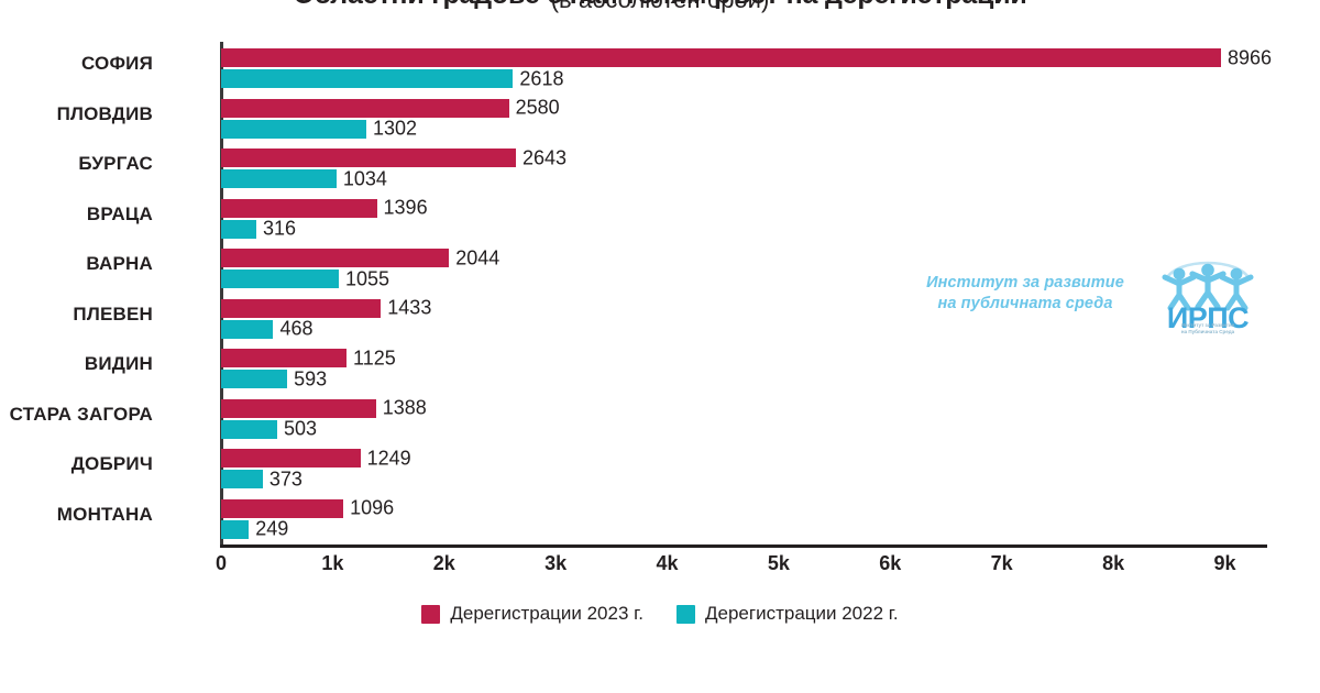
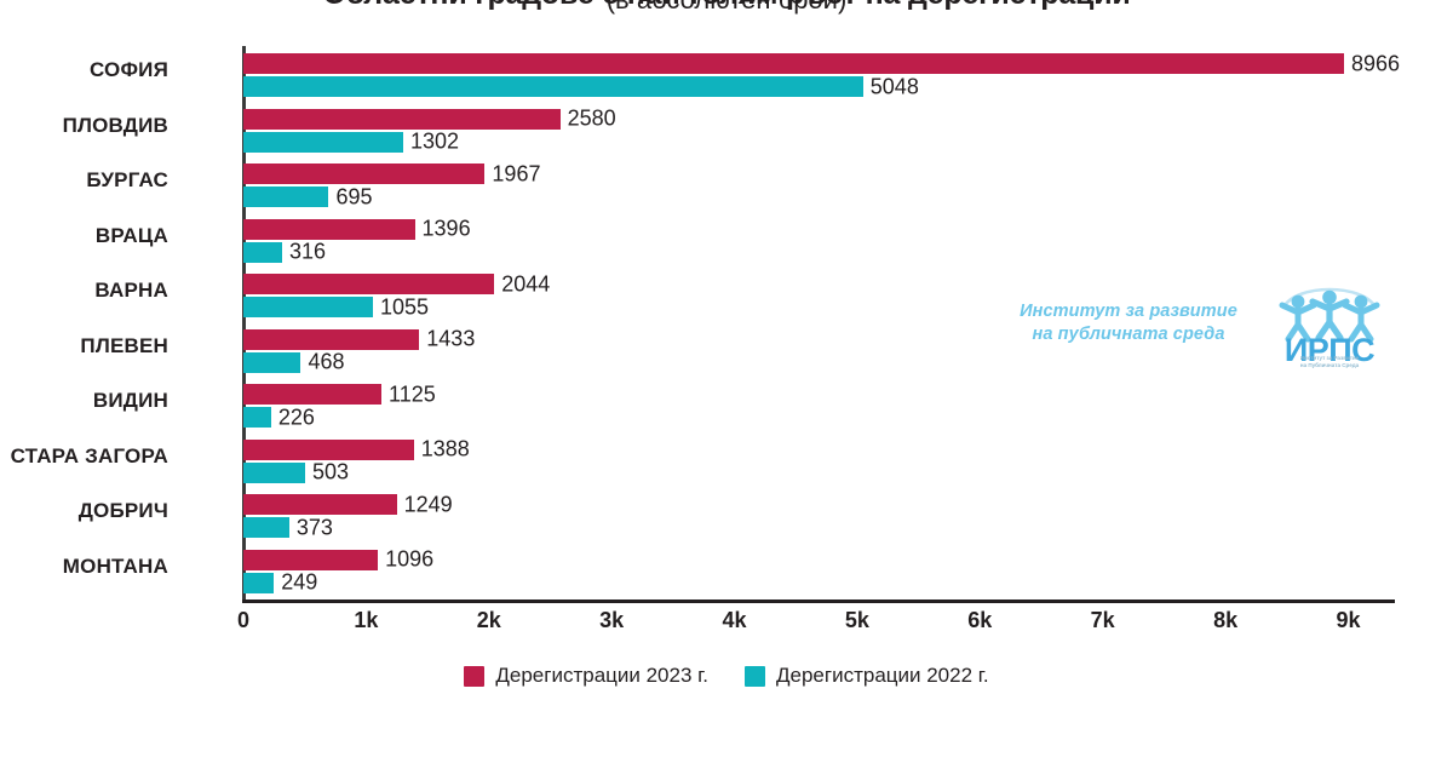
Дерегистрации 2022 г./СОФИЯ: 2618 -> 5048
Дерегистрации 2023 г./БУРГАС: 2643 -> 1967
Дерегистрации 2022 г./БУРГАС: 1034 -> 695
Дерегистрации 2022 г./ВИДИН: 593 -> 226
